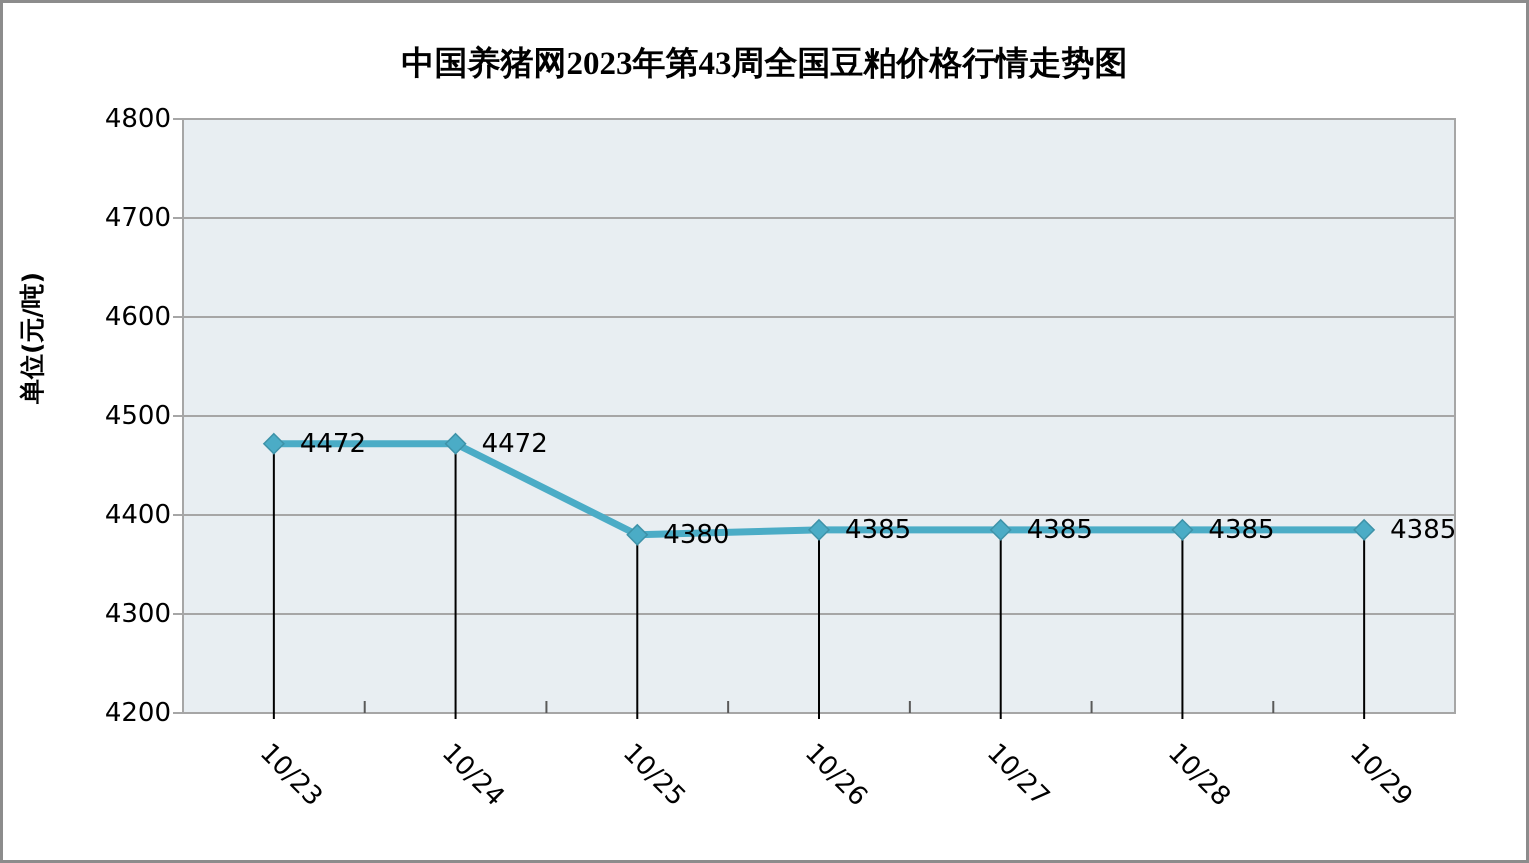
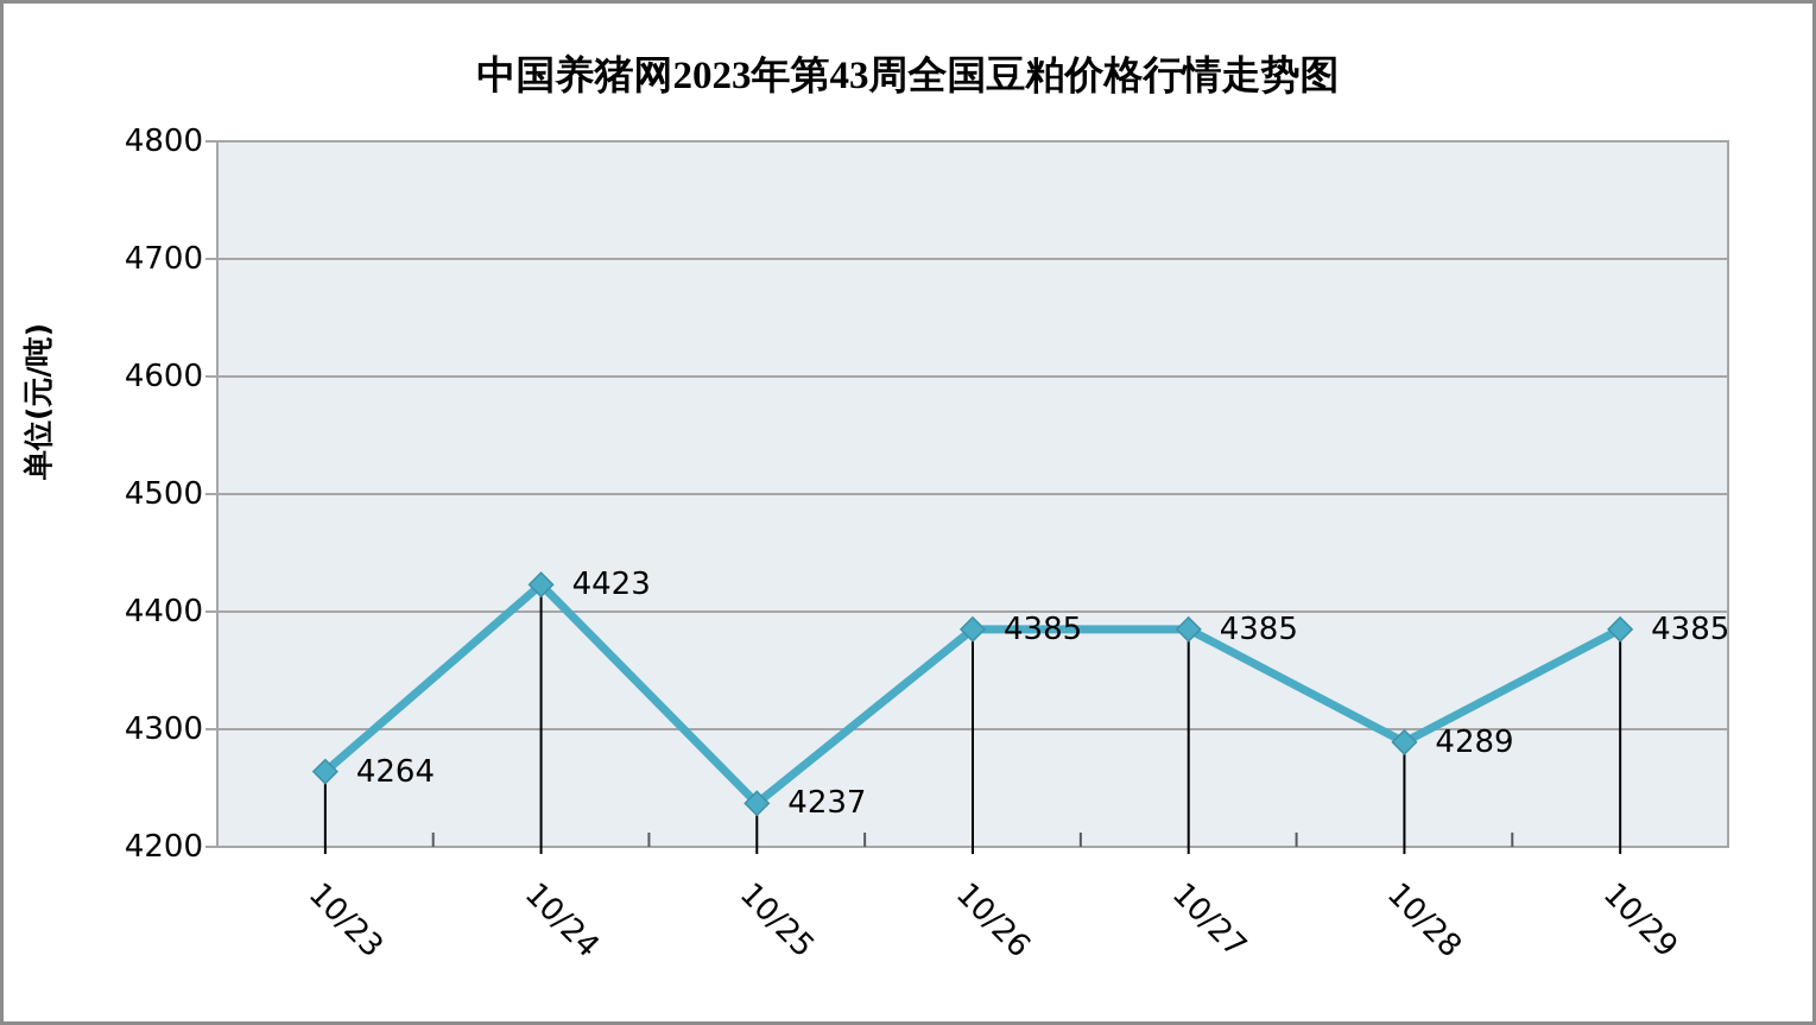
10/23: 4472 -> 4264
10/24: 4472 -> 4423
10/25: 4380 -> 4237
10/28: 4385 -> 4289
